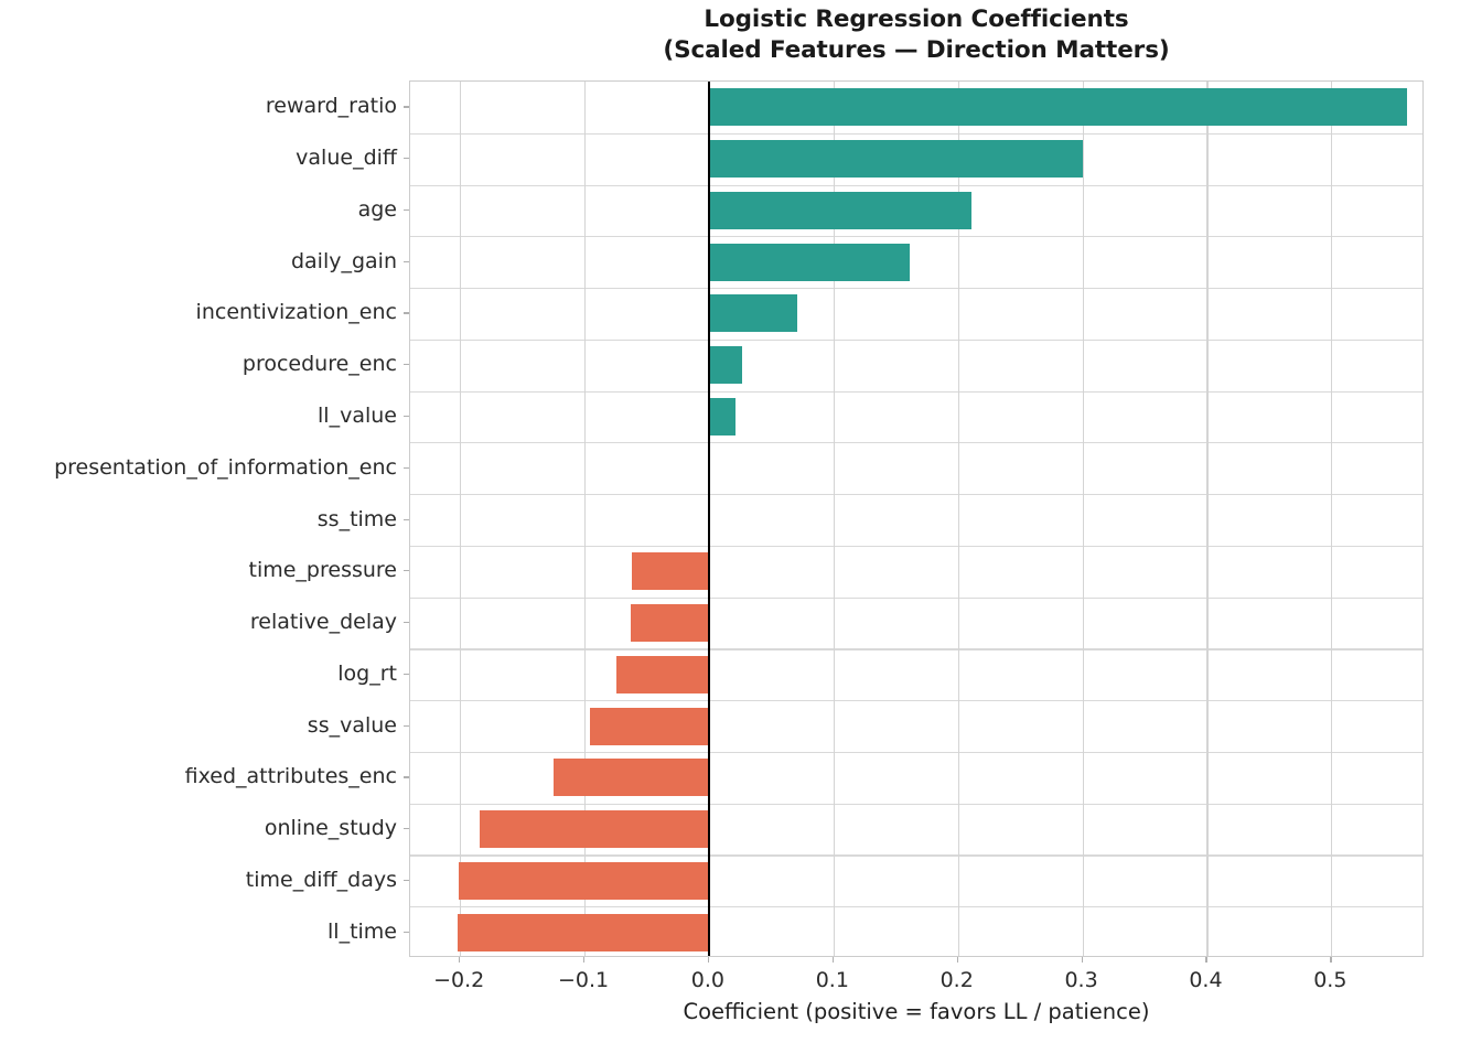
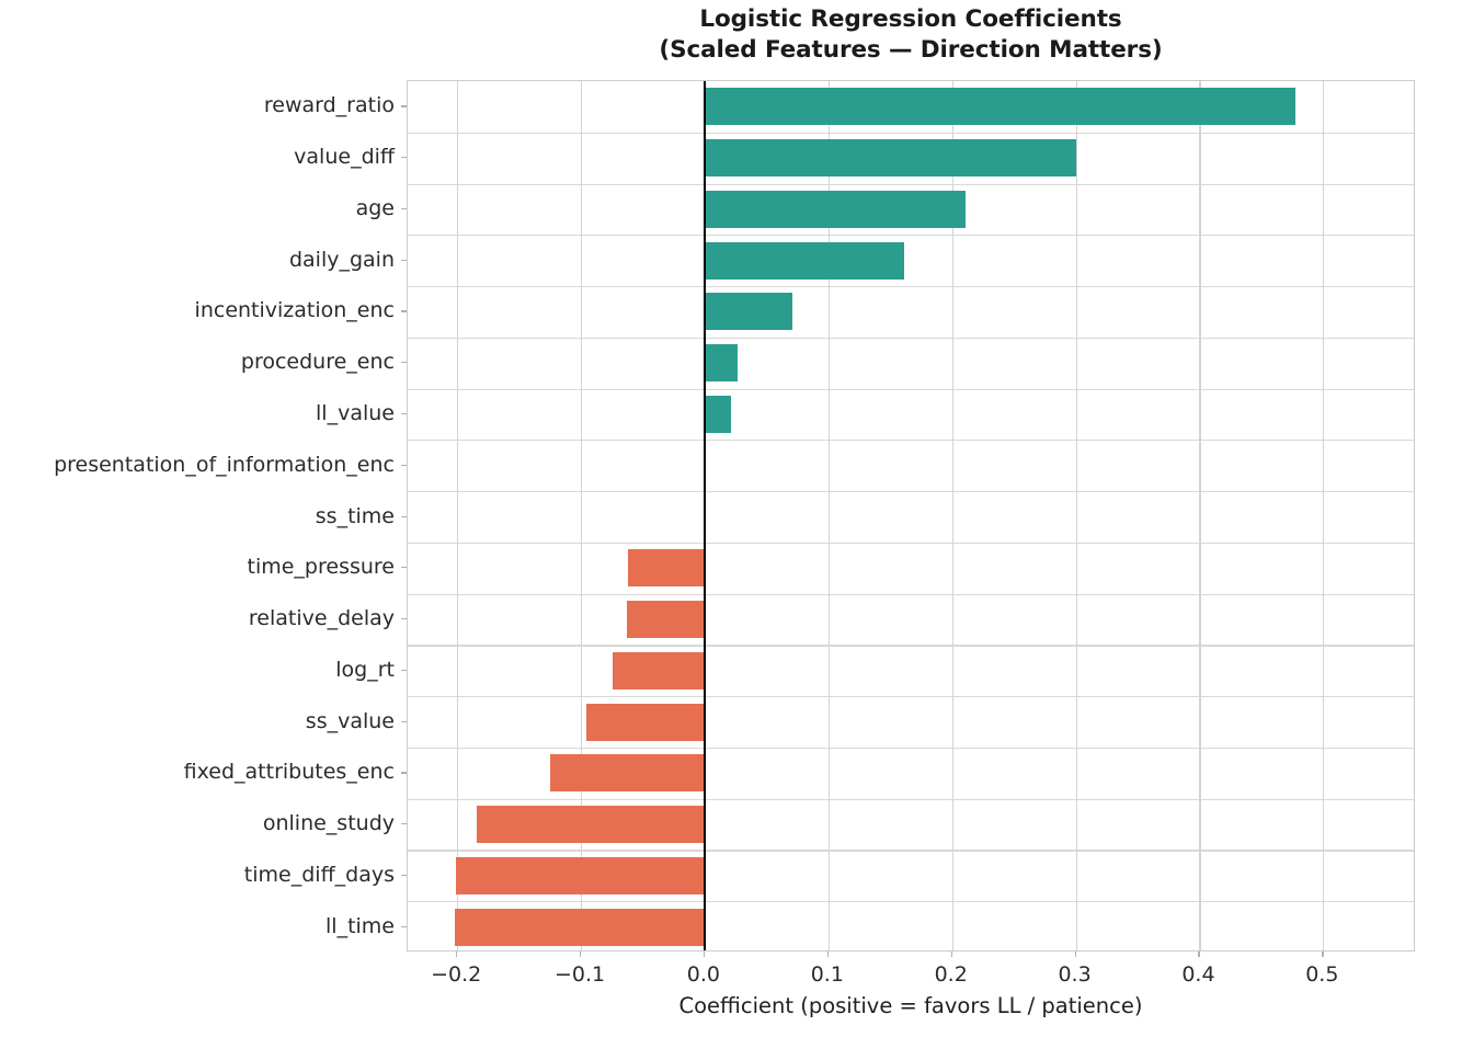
reward_ratio: 0.561 -> 0.478
